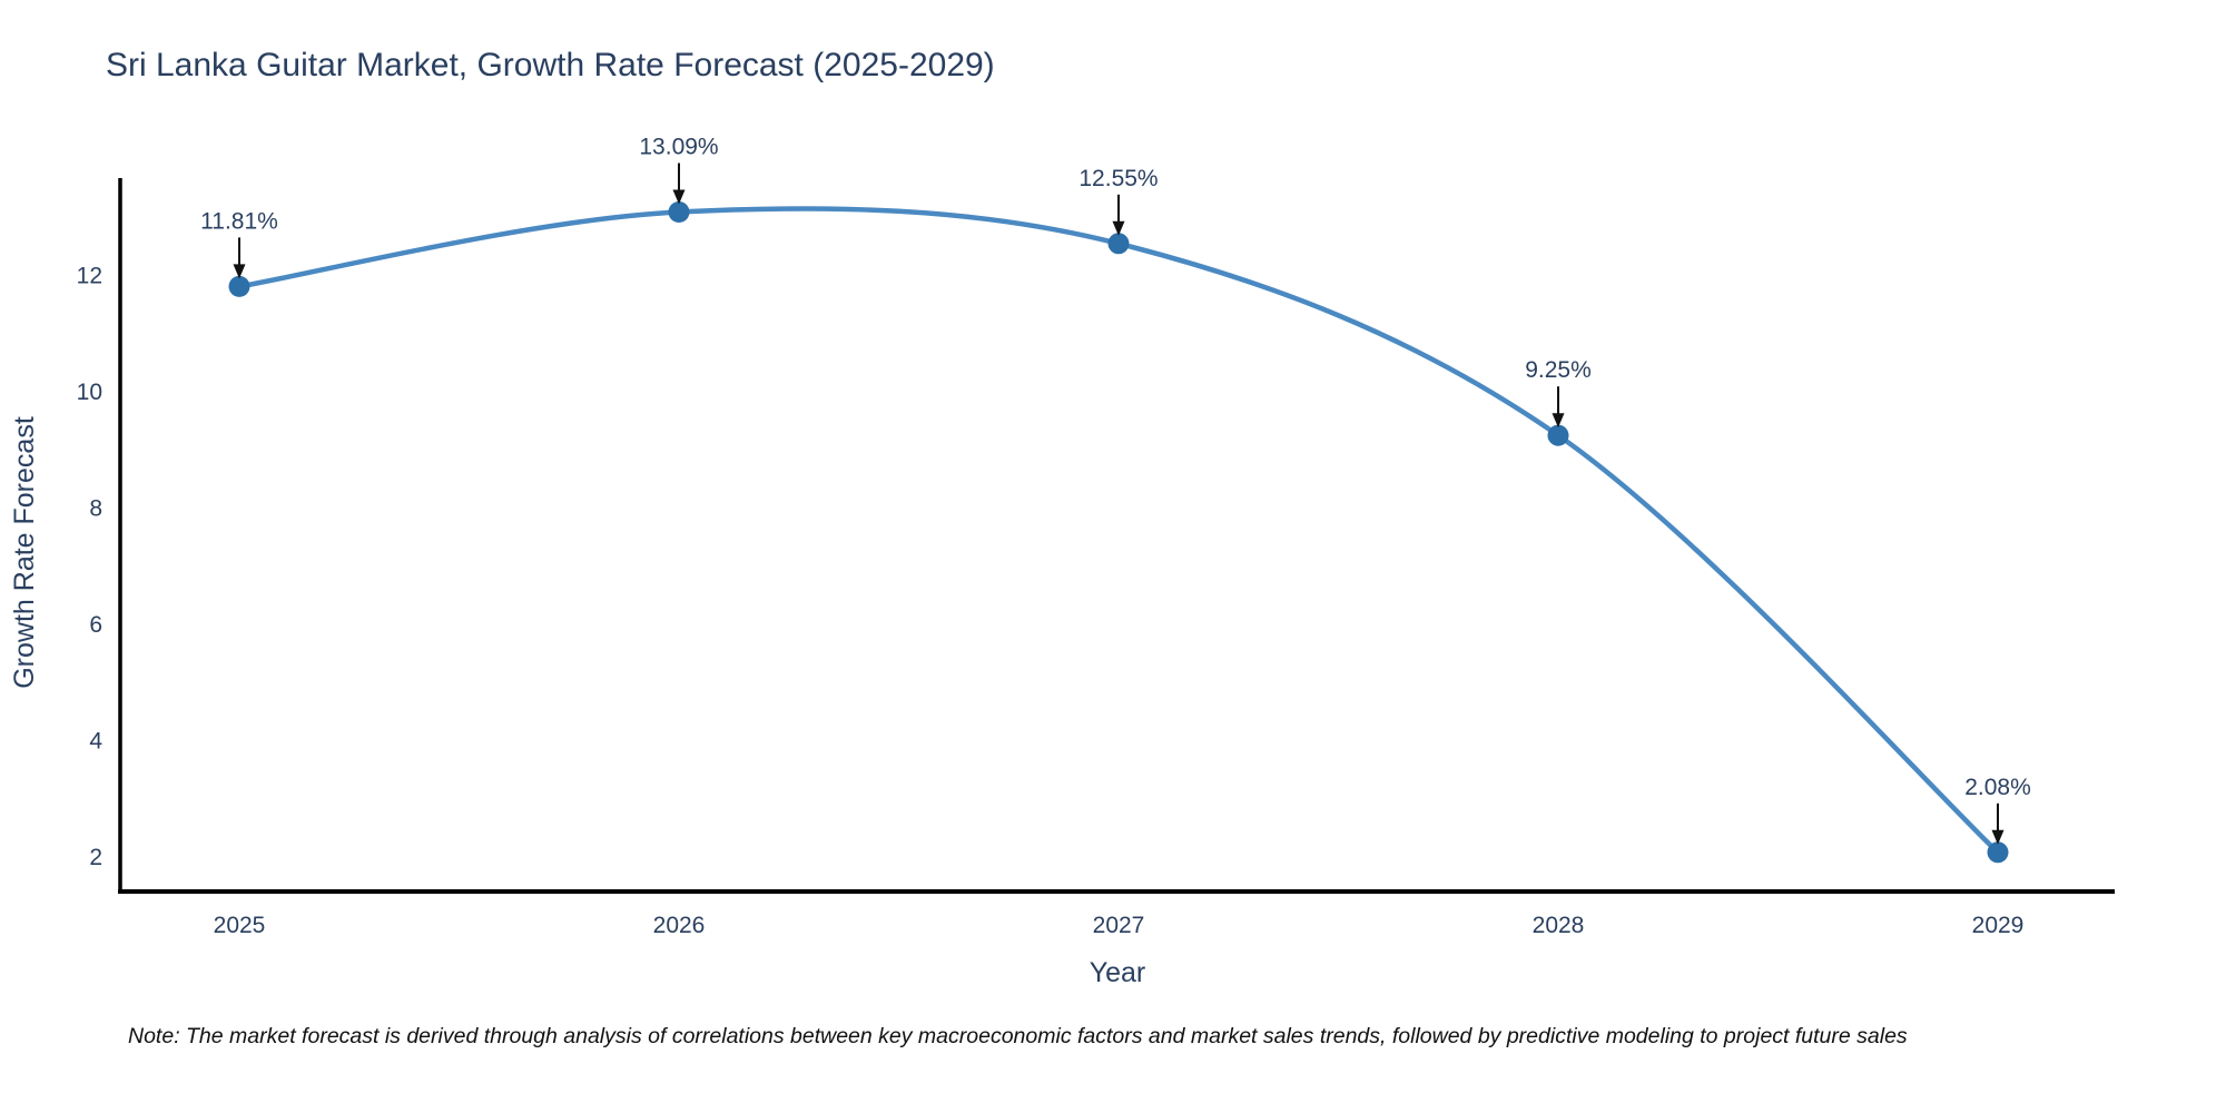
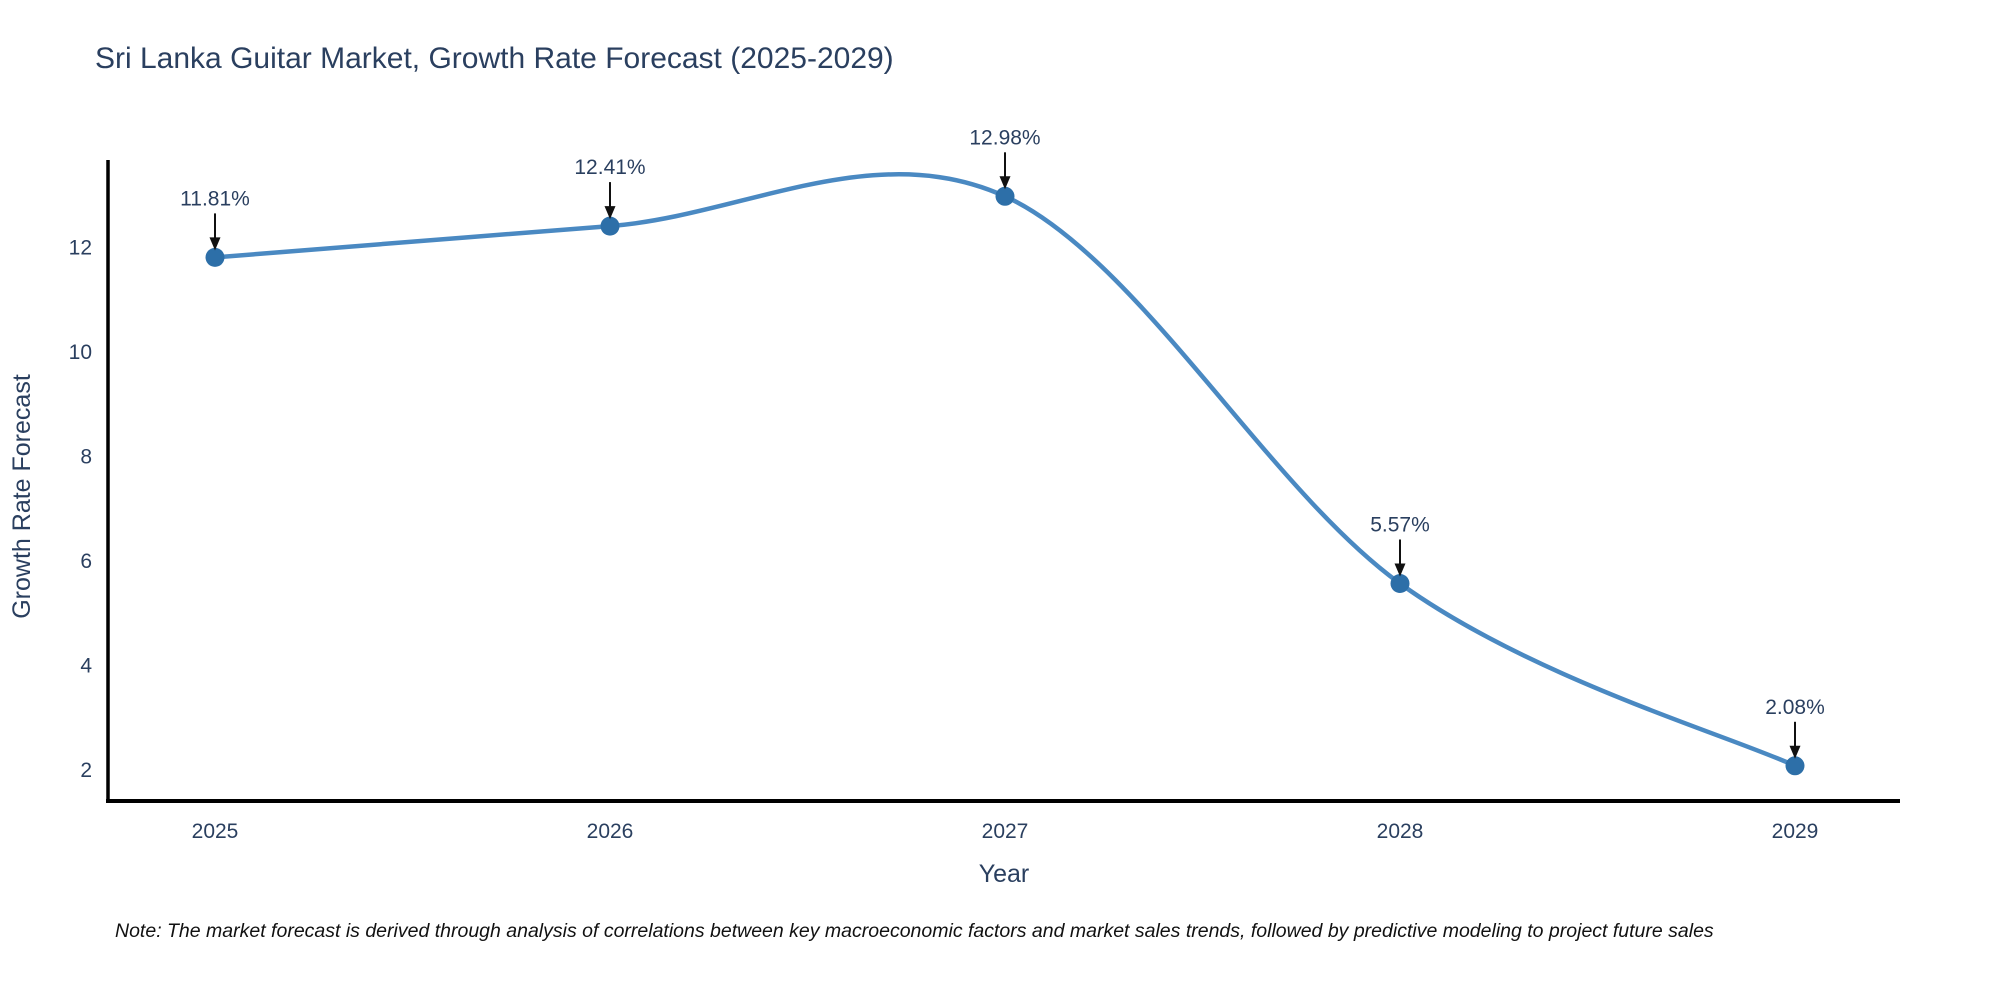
2026: 13.09% -> 12.41%
2027: 12.55% -> 12.98%
2028: 9.25% -> 5.57%
